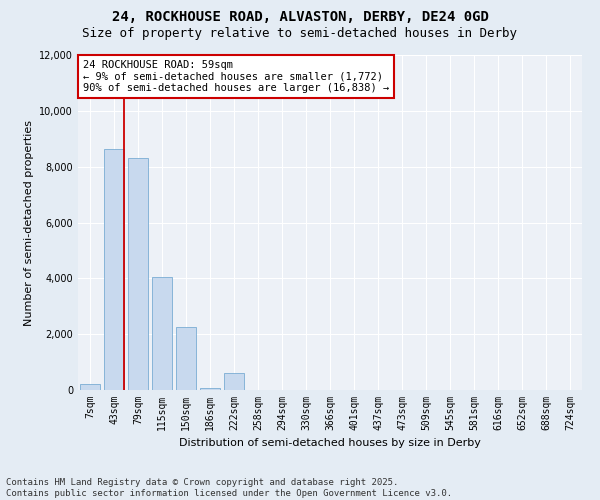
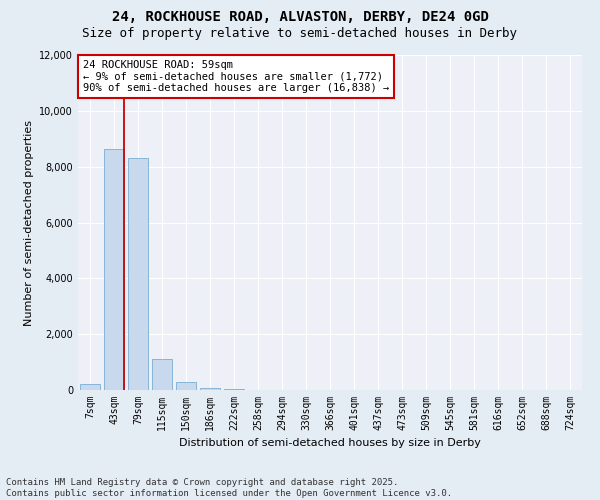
115sqm: 4,050 -> 1,100
150sqm: 2,250 -> 300
222sqm: 600 -> 20
